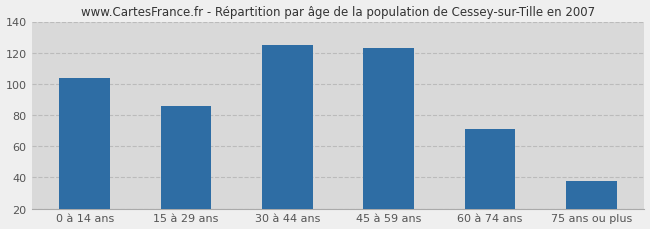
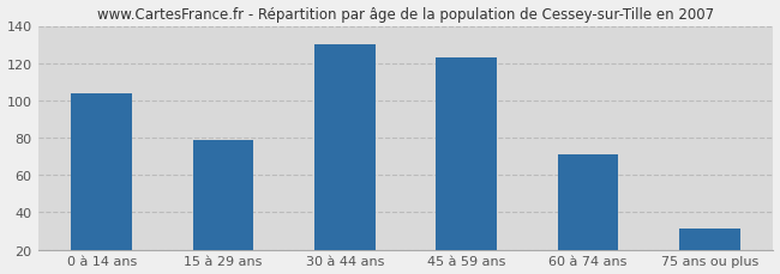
15 à 29 ans: 86 -> 79
30 à 44 ans: 125 -> 130
75 ans ou plus: 38 -> 31
